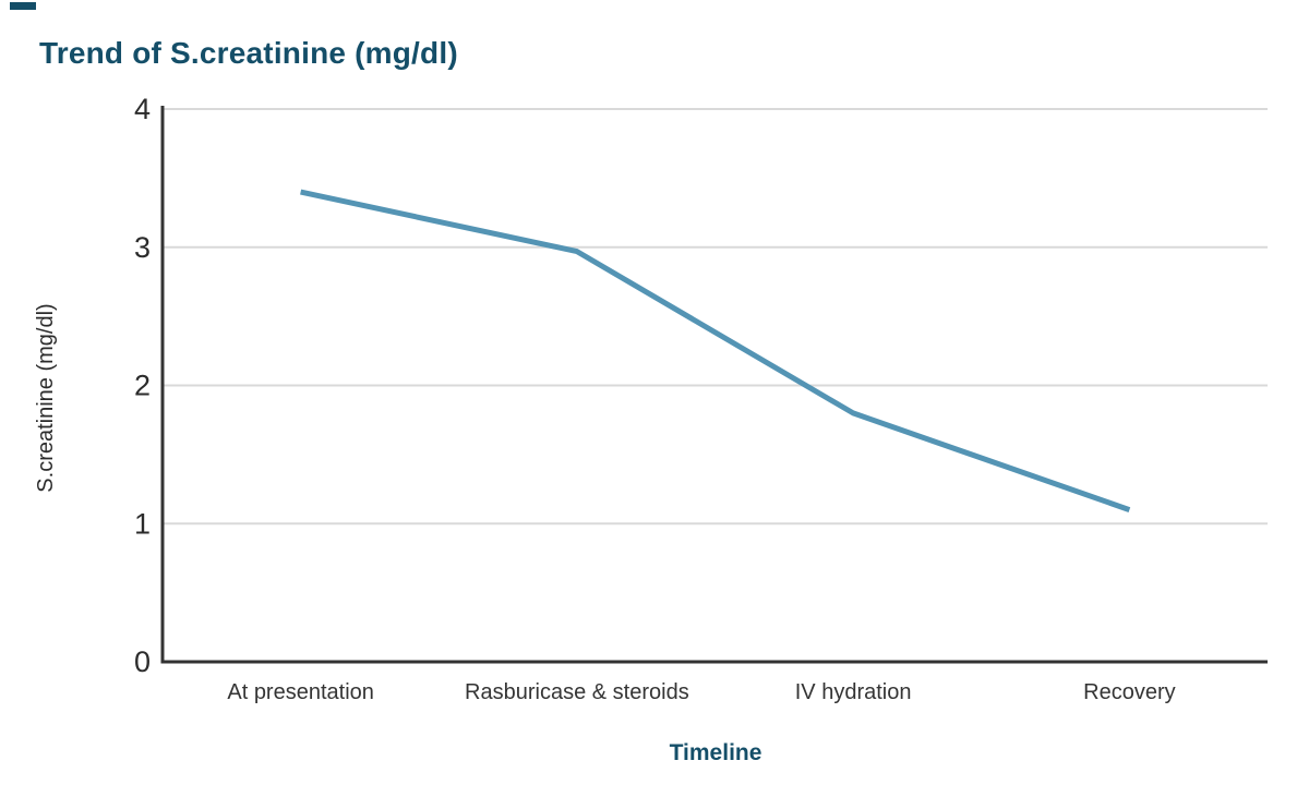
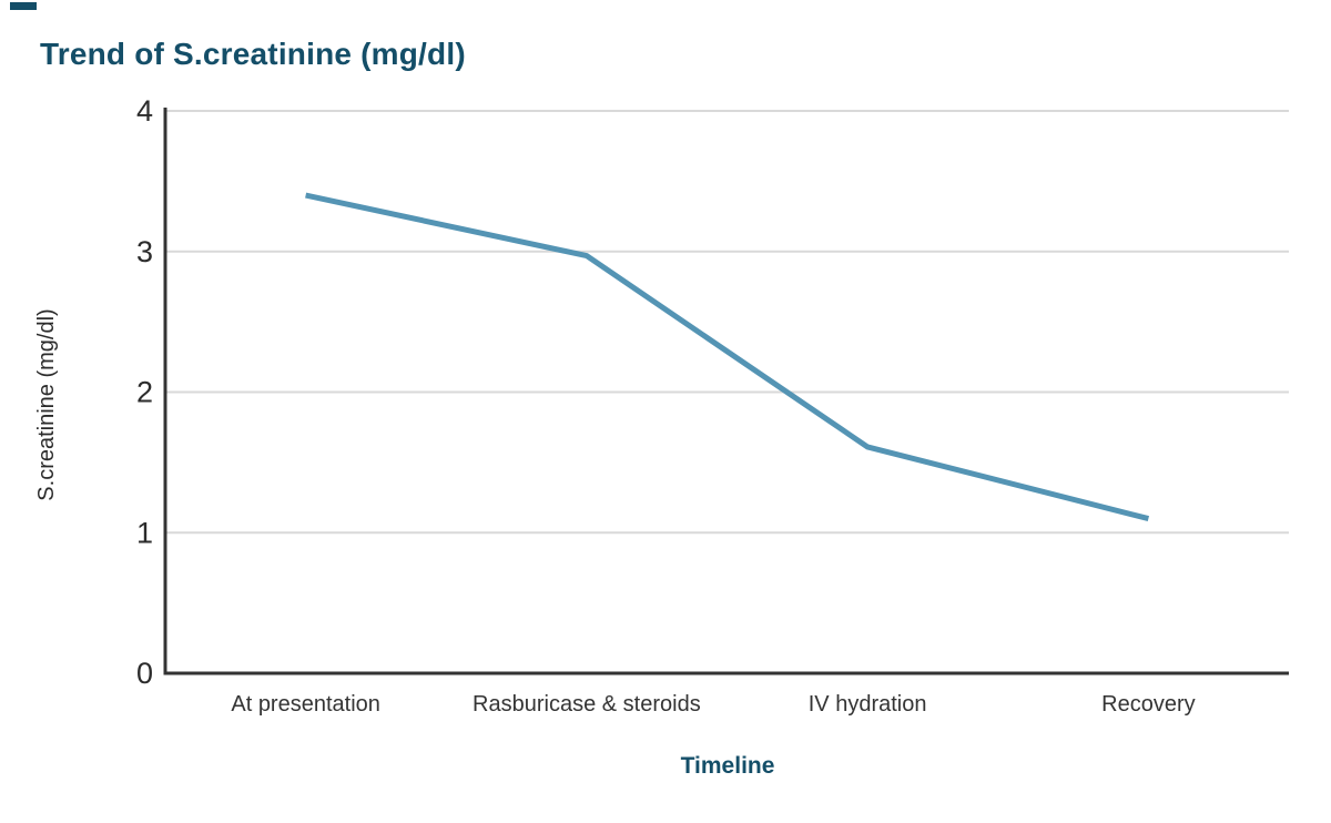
IV hydration: 1.80 -> 1.61
